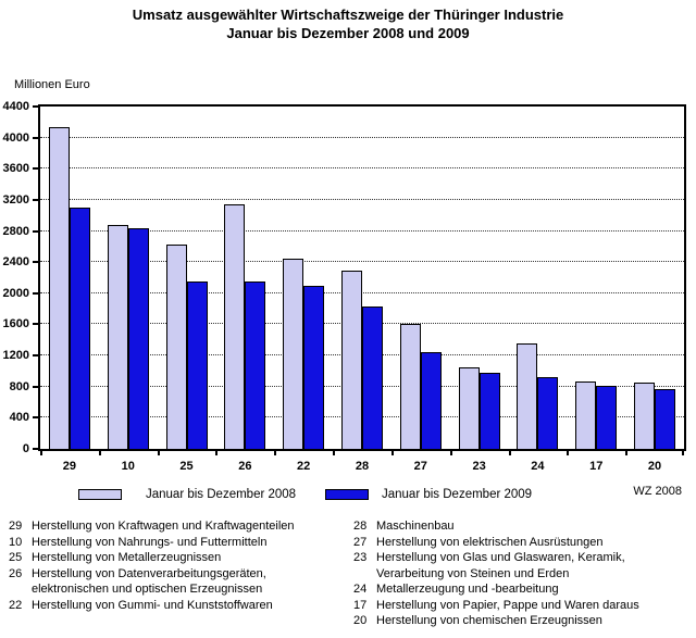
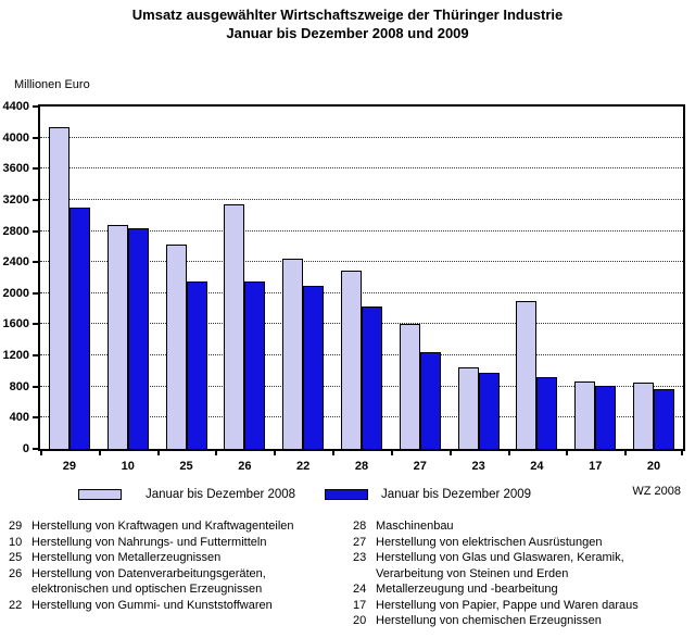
Januar bis Dezember 2008/24: 1400 -> 1900
